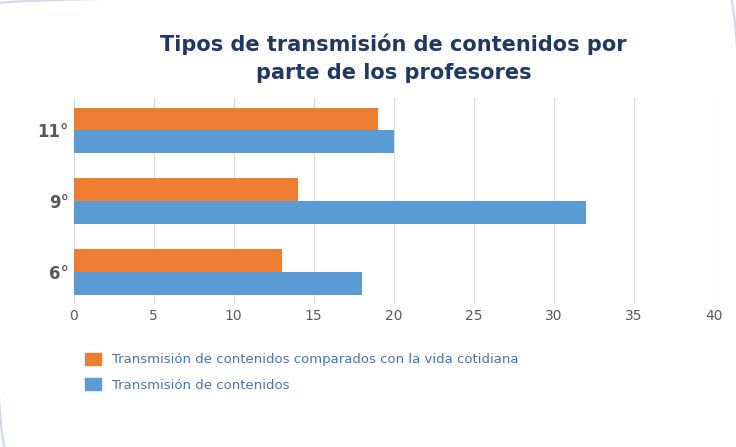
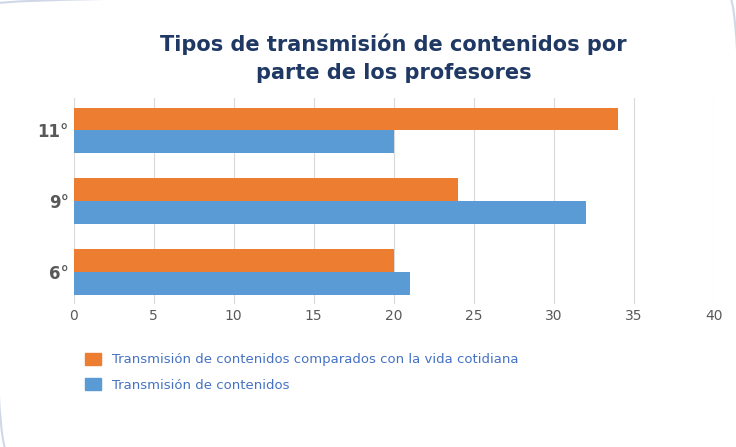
Transmisión de contenidos comparados con la vida cotidiana/11°: 19 -> 34
Transmisión de contenidos comparados con la vida cotidiana/9°: 14 -> 24
Transmisión de contenidos comparados con la vida cotidiana/6°: 13 -> 20
Transmisión de contenidos/6°: 18 -> 21
